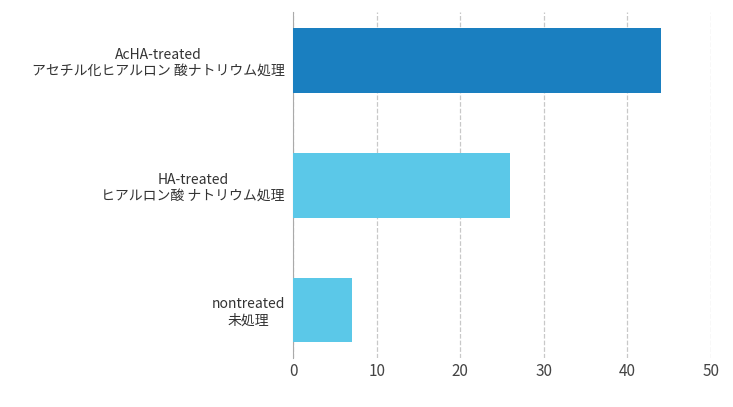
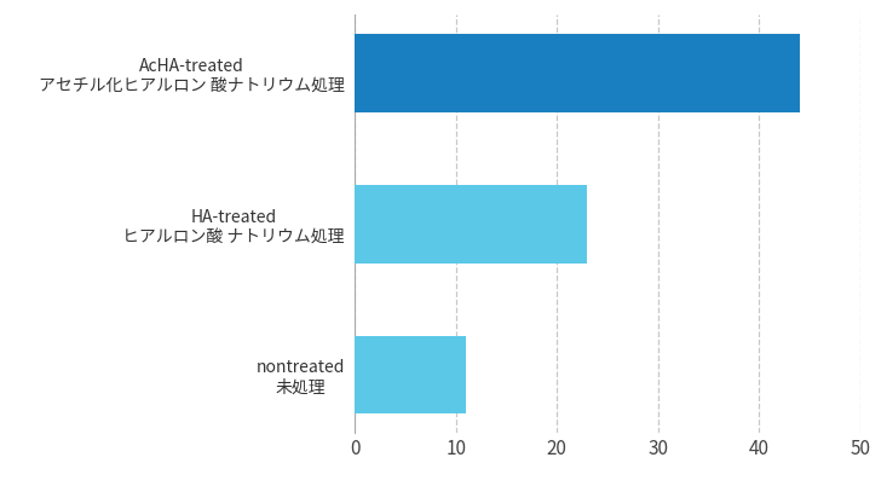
HA-treated ヒアルロン酸 ナトリウム処理: 26 -> 23
nontreated 未処理: 7 -> 11
